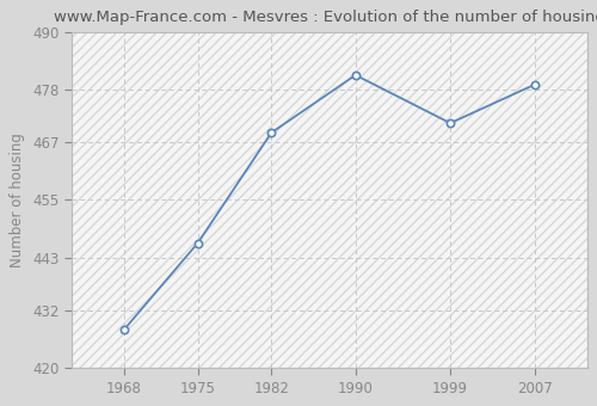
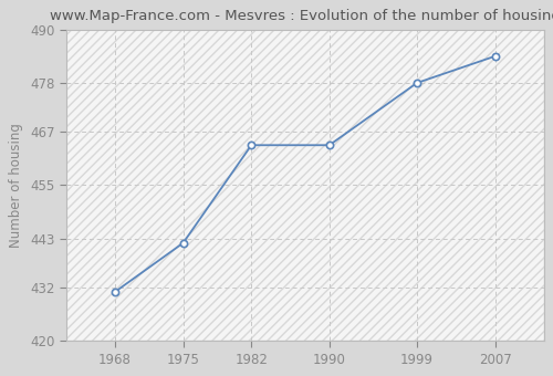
1968: 428 -> 431
1975: 446 -> 442
1982: 469 -> 464
1990: 481 -> 464
1999: 471 -> 478
2007: 479 -> 484
